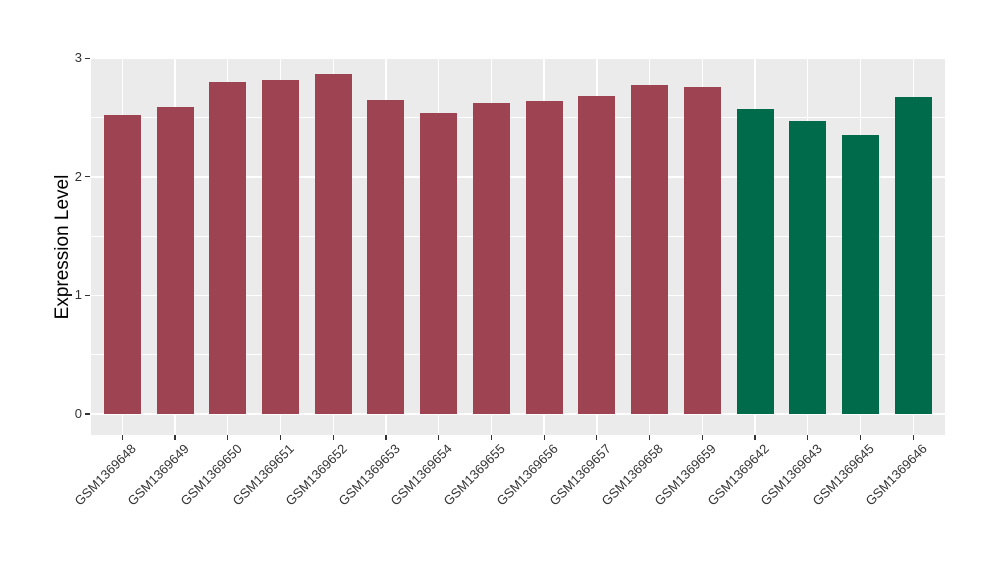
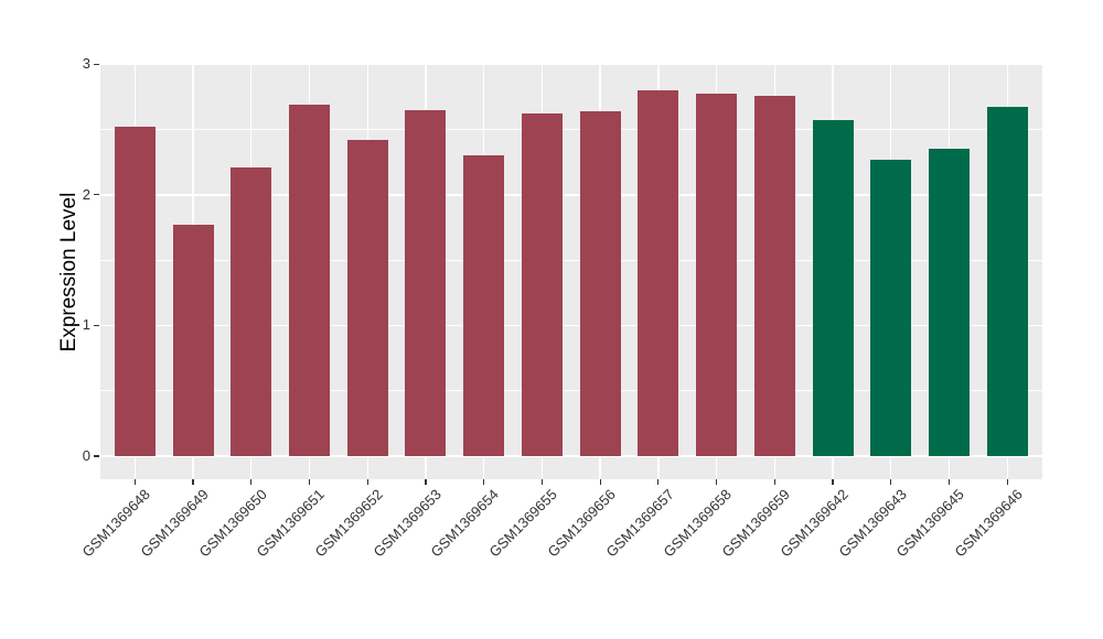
GSM1369649: 2.59 -> 1.77
GSM1369650: 2.80 -> 2.21
GSM1369651: 2.82 -> 2.69
GSM1369652: 2.87 -> 2.42
GSM1369654: 2.54 -> 2.30
GSM1369657: 2.68 -> 2.80
GSM1369643: 2.47 -> 2.27
